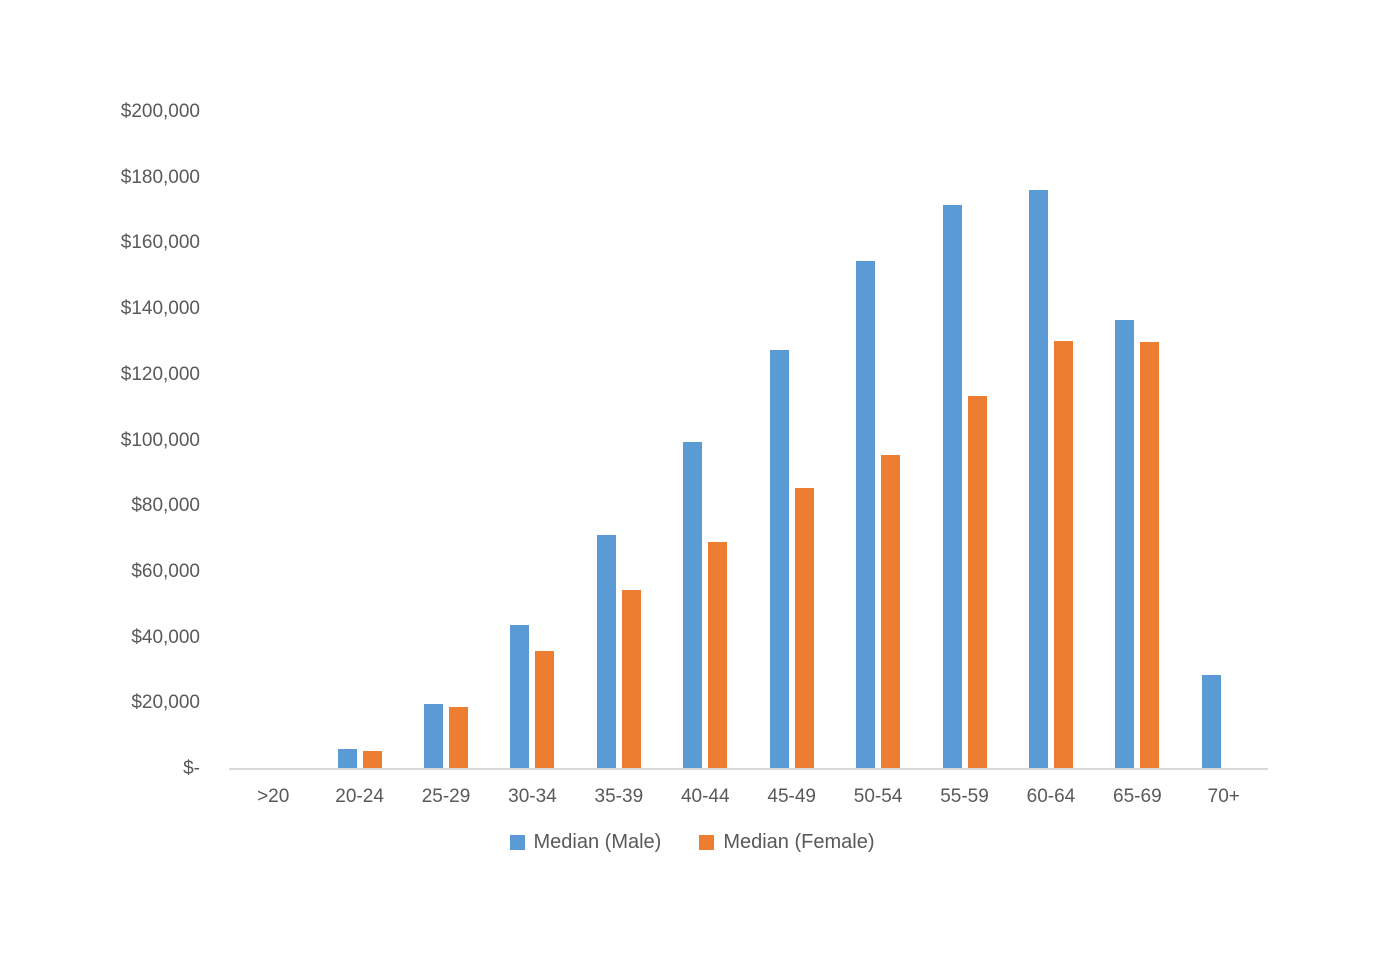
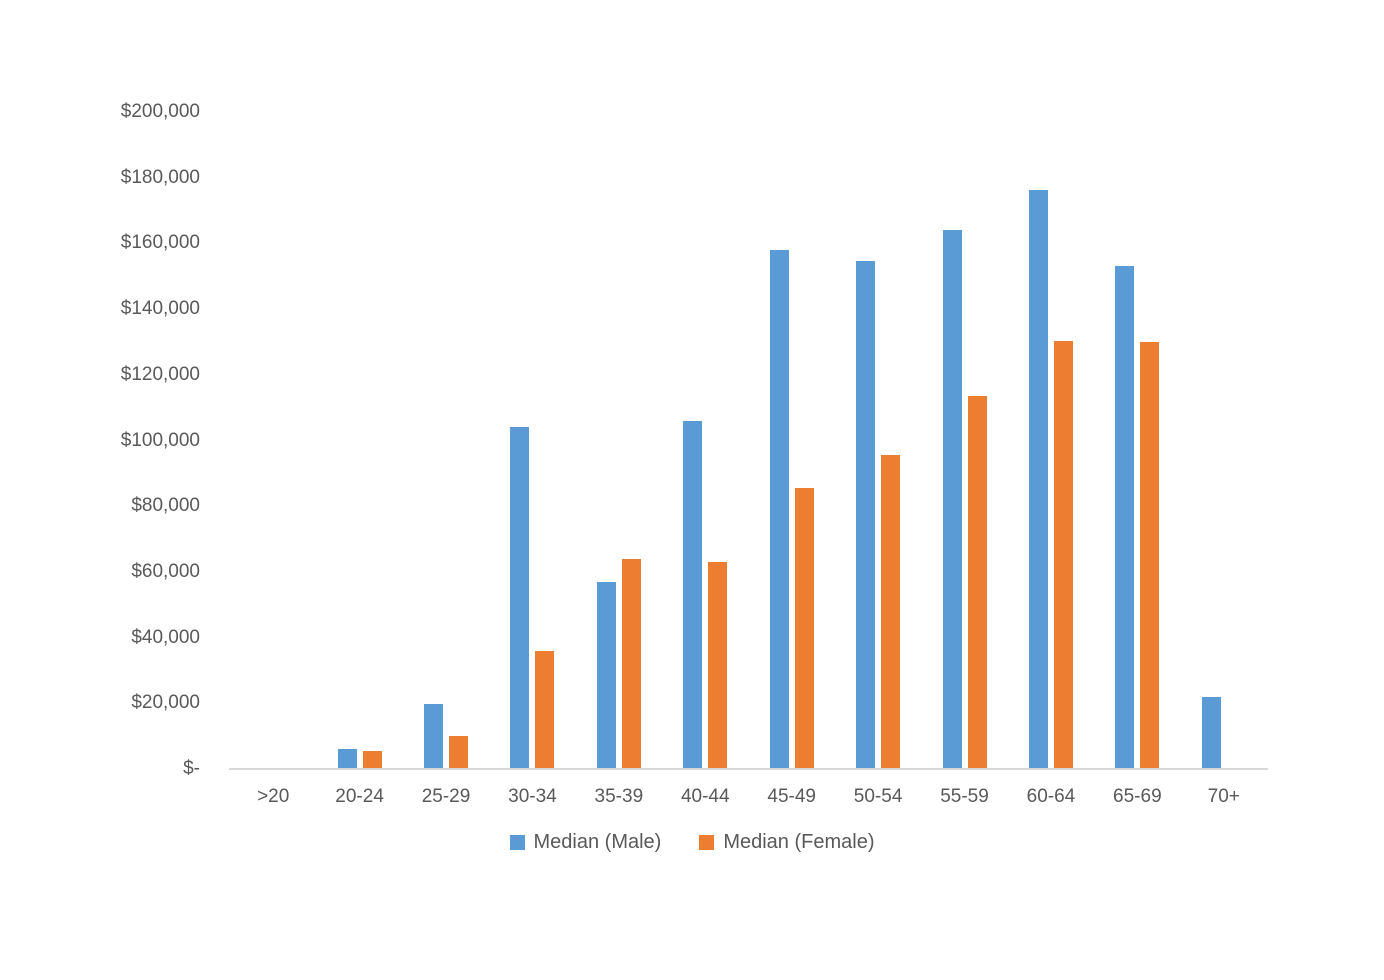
Median (Female)/25-29: $19000 -> $10000
Median (Male)/30-34: $44000 -> $104000
Median (Male)/35-39: $71000 -> $57000
Median (Female)/35-39: $55000 -> $64000
Median (Male)/40-44: $99000 -> $106000
Median (Female)/40-44: $69000 -> $63000
Median (Male)/45-49: $128000 -> $158000
Median (Male)/55-59: $172000 -> $164000
Median (Male)/65-69: $137000 -> $153000
Median (Male)/70+: $29000 -> $22000
